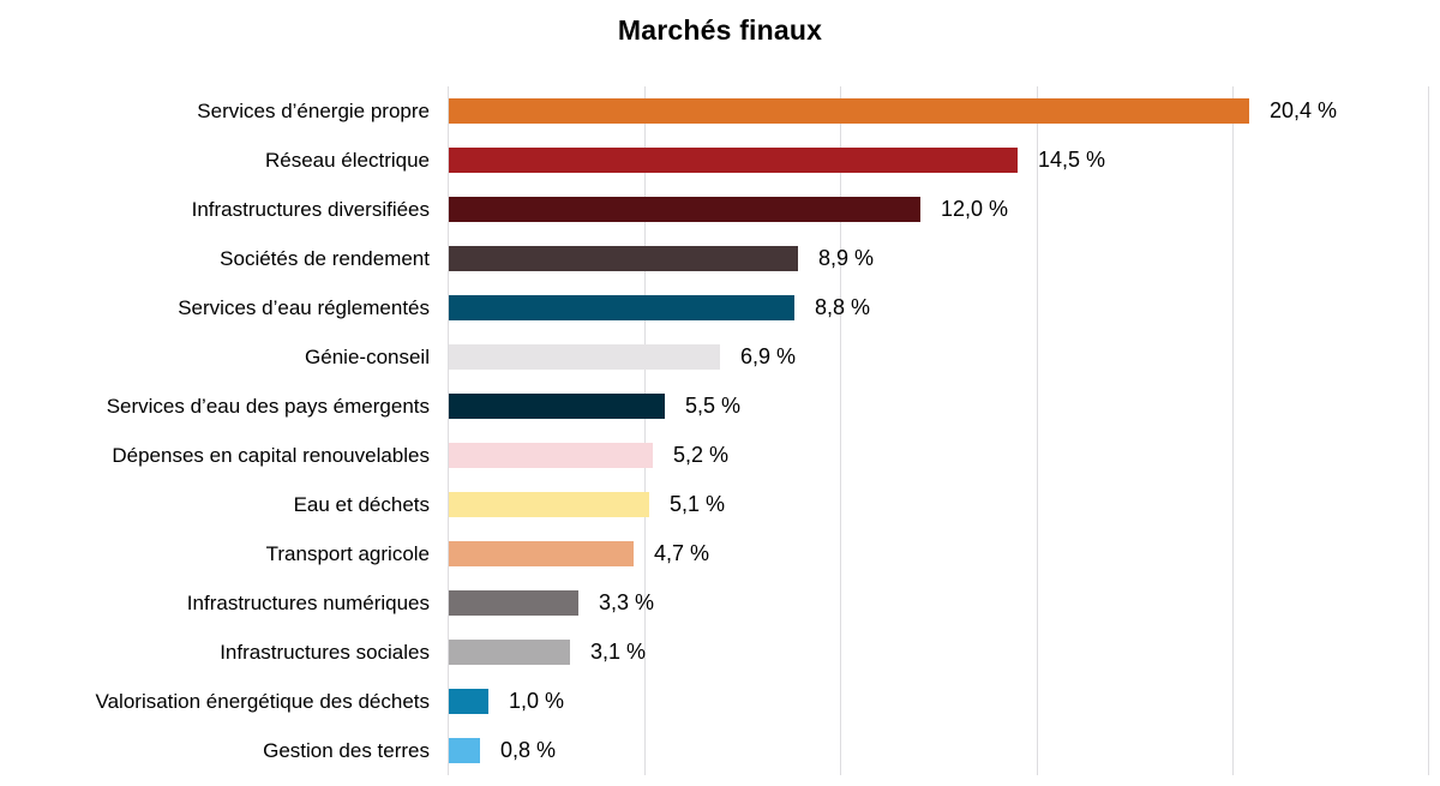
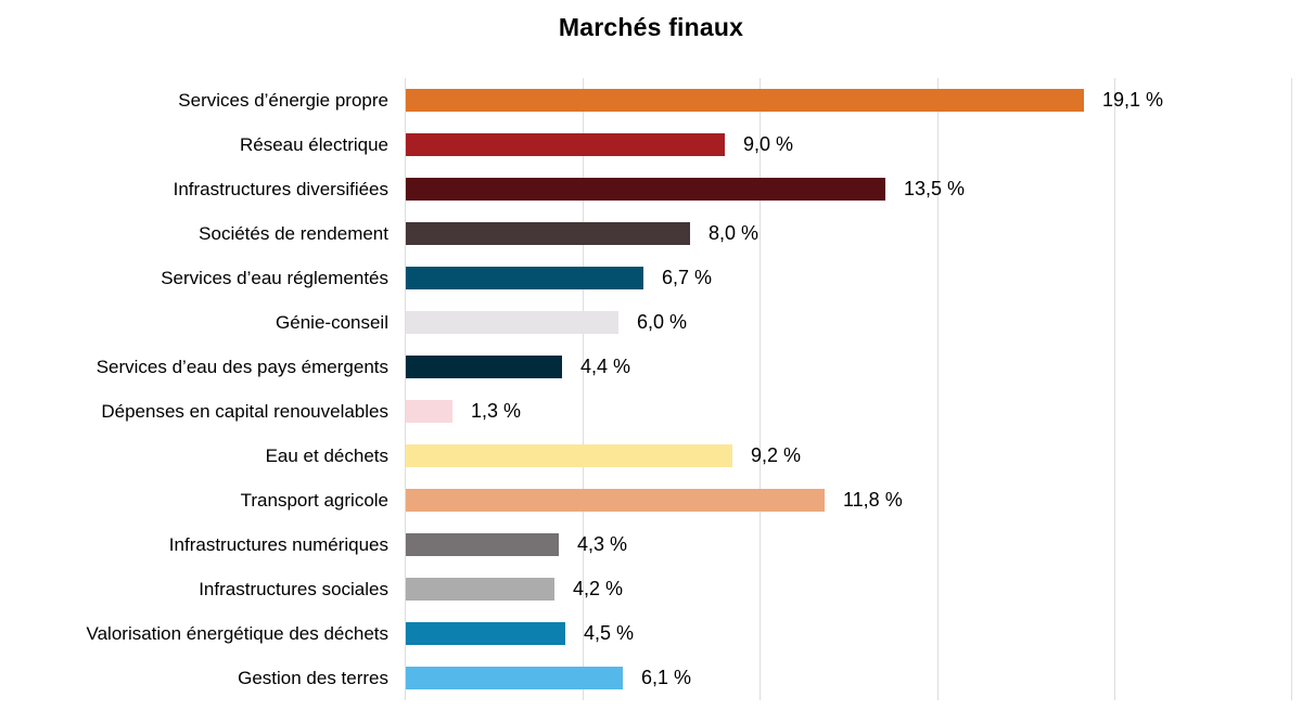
Services d’énergie propre: 20,4 -> 19,1
Réseau électrique: 14,5 -> 9,0
Infrastructures diversifiées: 12,0 -> 13,5
Sociétés de rendement: 8,9 -> 8,0
Services d’eau réglementés: 8,8 -> 6,7
Génie-conseil: 6,9 -> 6,0
Services d’eau des pays émergents: 5,5 -> 4,4
Dépenses en capital renouvelables: 5,2 -> 1,3
Eau et déchets: 5,1 -> 9,2
Transport agricole: 4,7 -> 11,8
Infrastructures numériques: 3,3 -> 4,3
Infrastructures sociales: 3,1 -> 4,2
Valorisation énergétique des déchets: 1,0 -> 4,5
Gestion des terres: 0,8 -> 6,1
